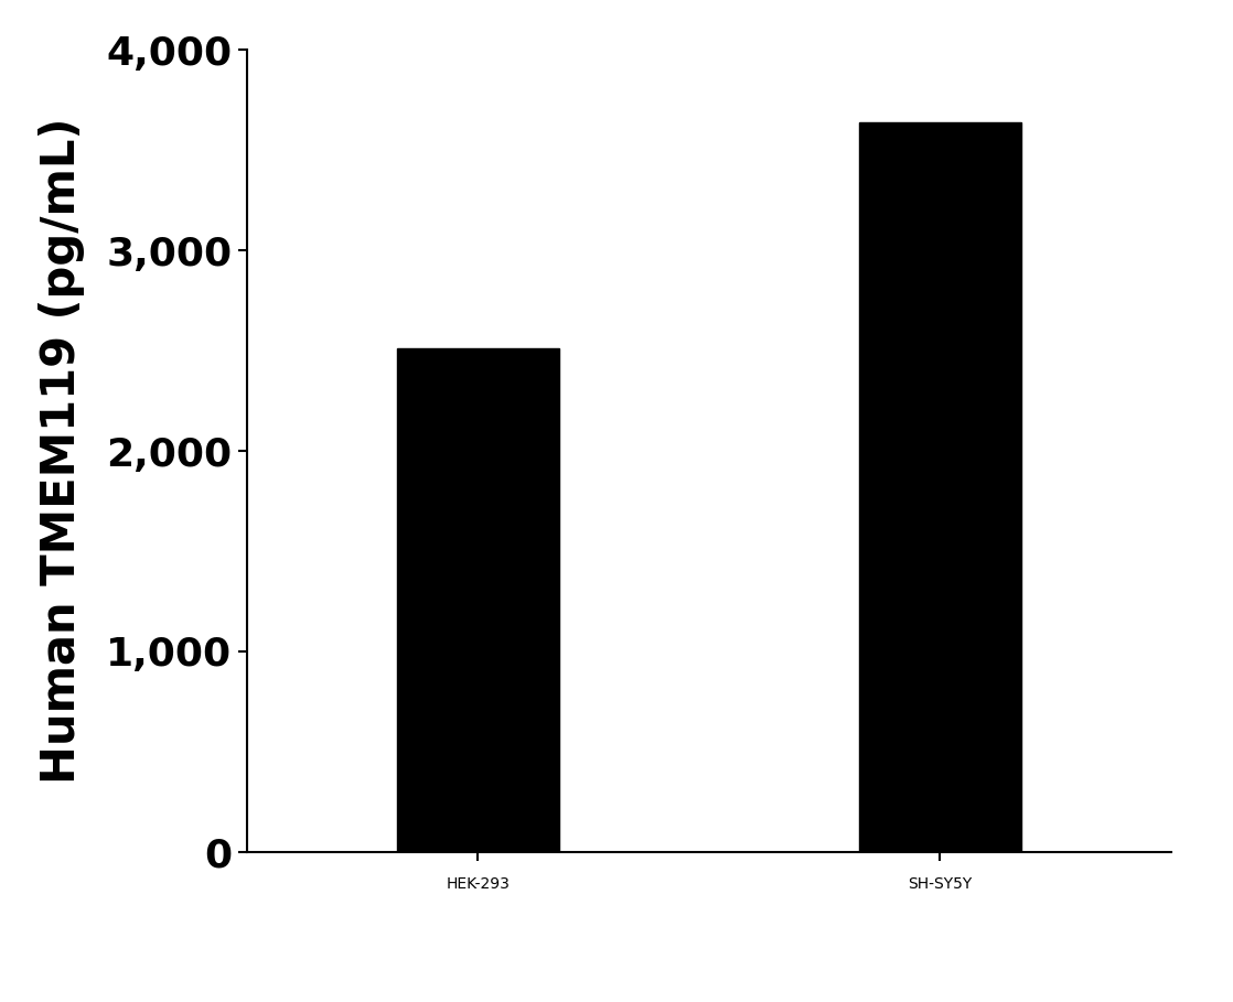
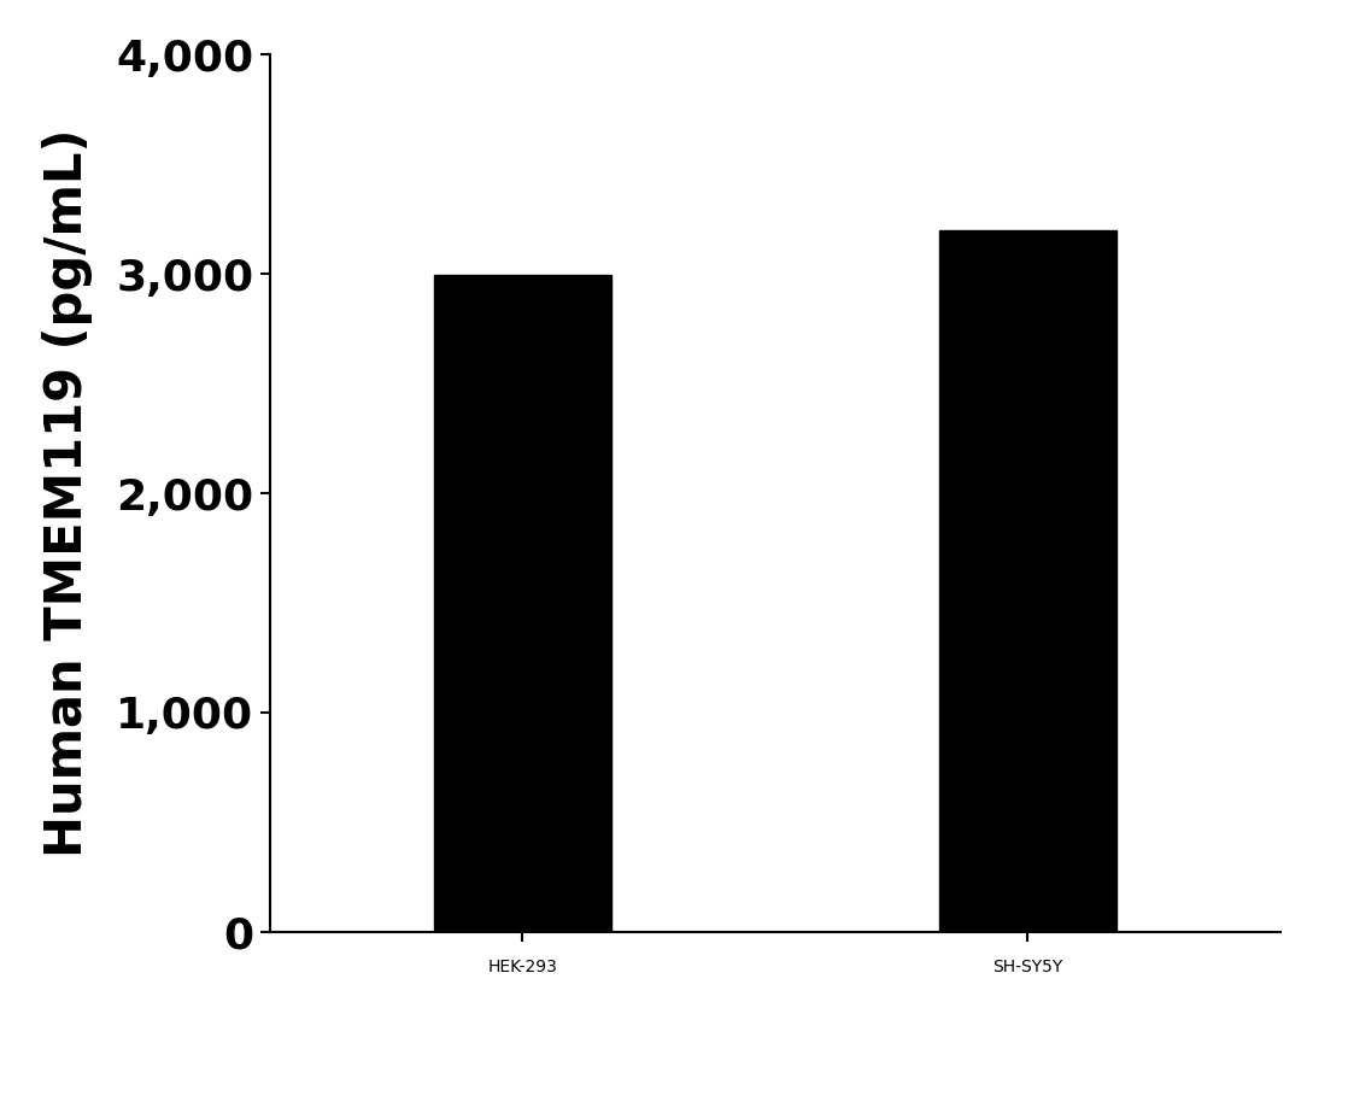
HEK-293: 2,510 -> 3,000
SH-SY5Y: 3,640 -> 3,200
